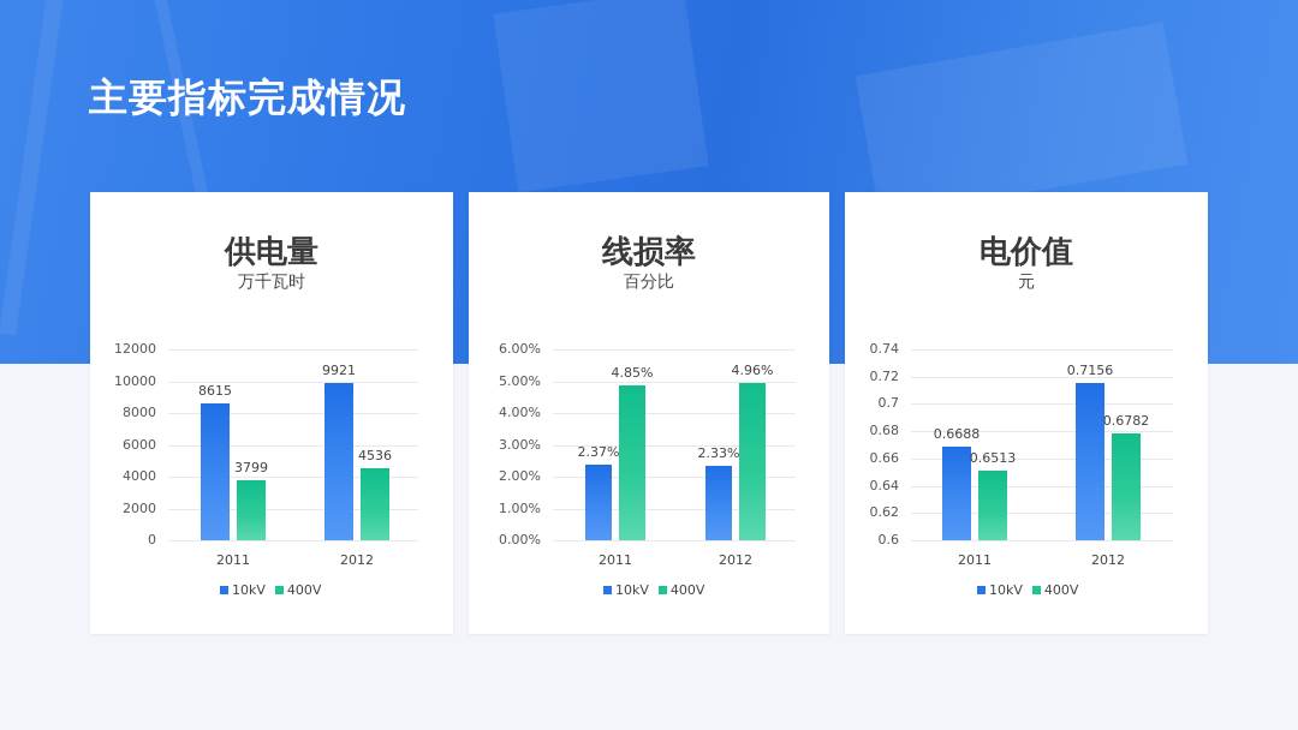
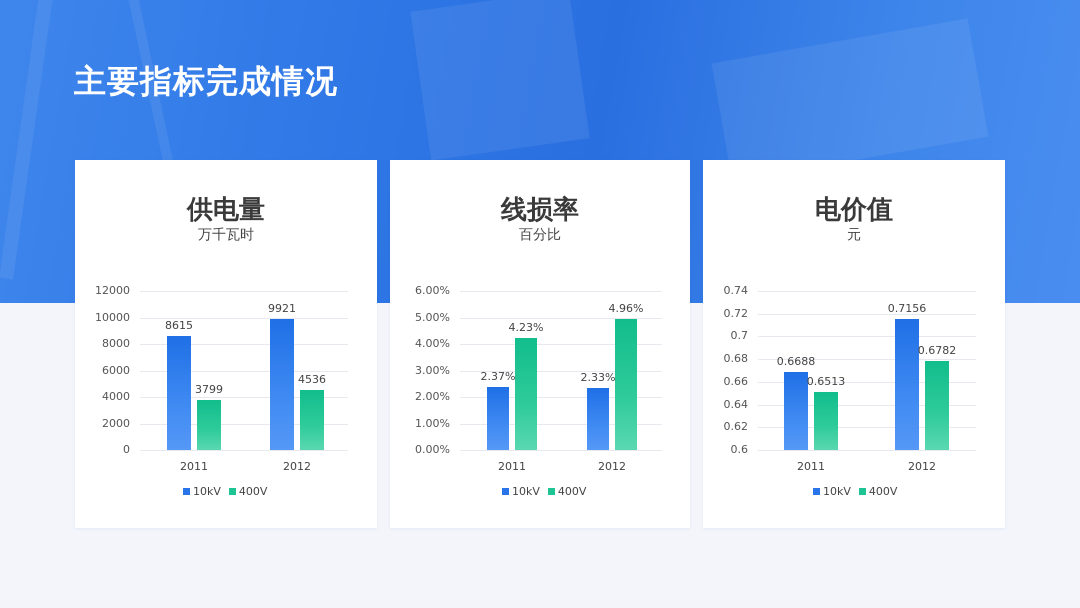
线损率/400V/2011: 4.85% -> 4.23%
